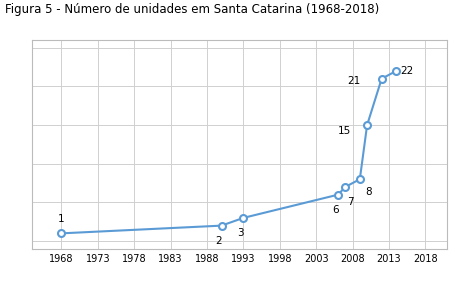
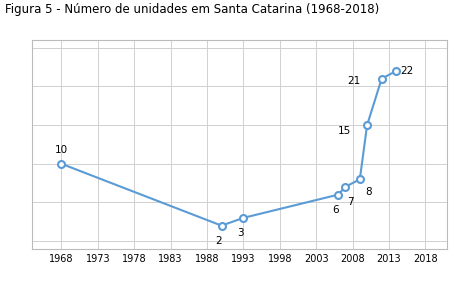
1968: 1 -> 10
